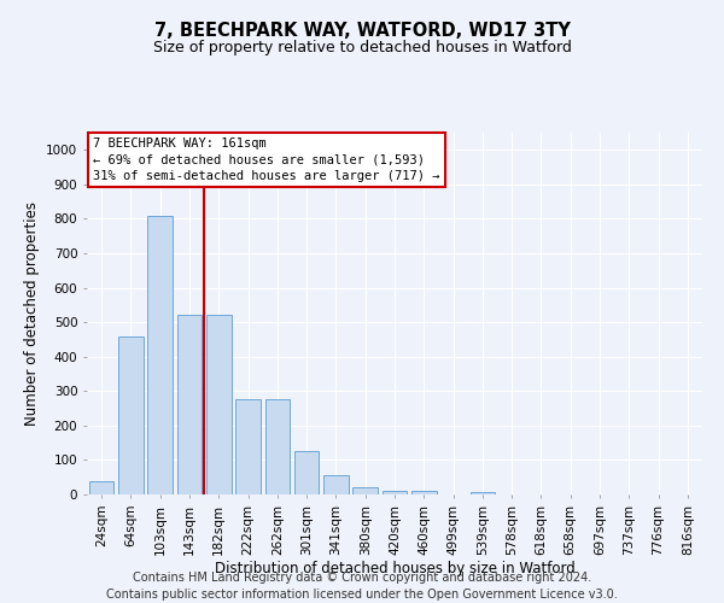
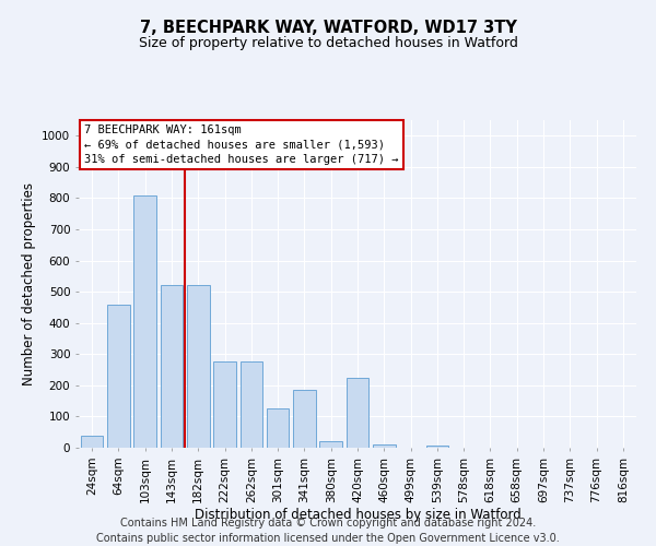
341sqm: 55 -> 185
420sqm: 10 -> 225
